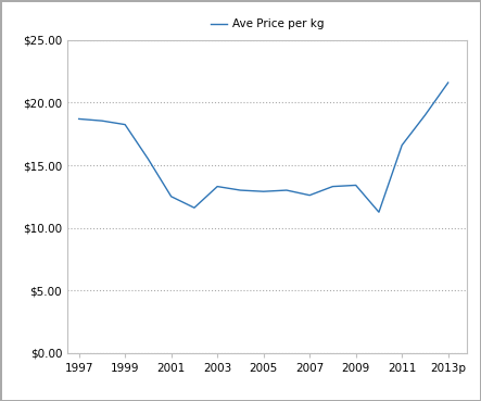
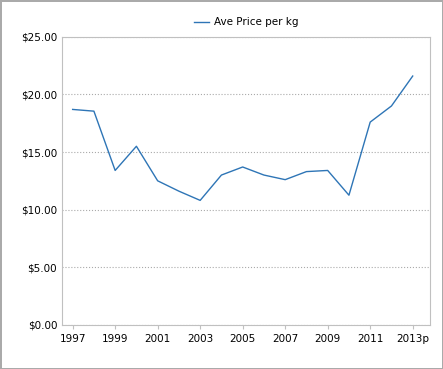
1999: $18.2 -> $13.4
2003: $13.3 -> $10.8
2005: $12.9 -> $13.7
2011: $16.6 -> $17.6
